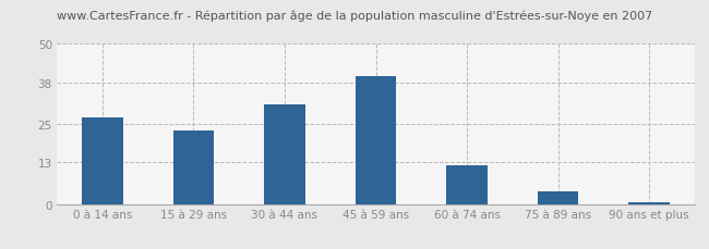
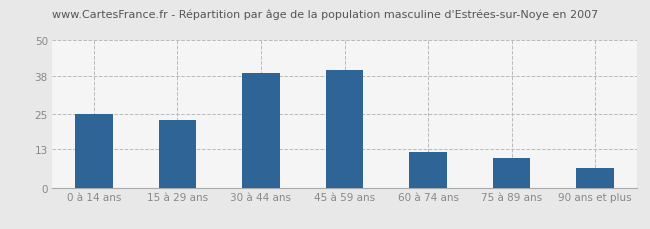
0 à 14 ans: 27.0 -> 25.0
30 à 44 ans: 31.0 -> 39.0
75 à 89 ans: 4.0 -> 10.0
90 ans et plus: 0.5 -> 6.5
